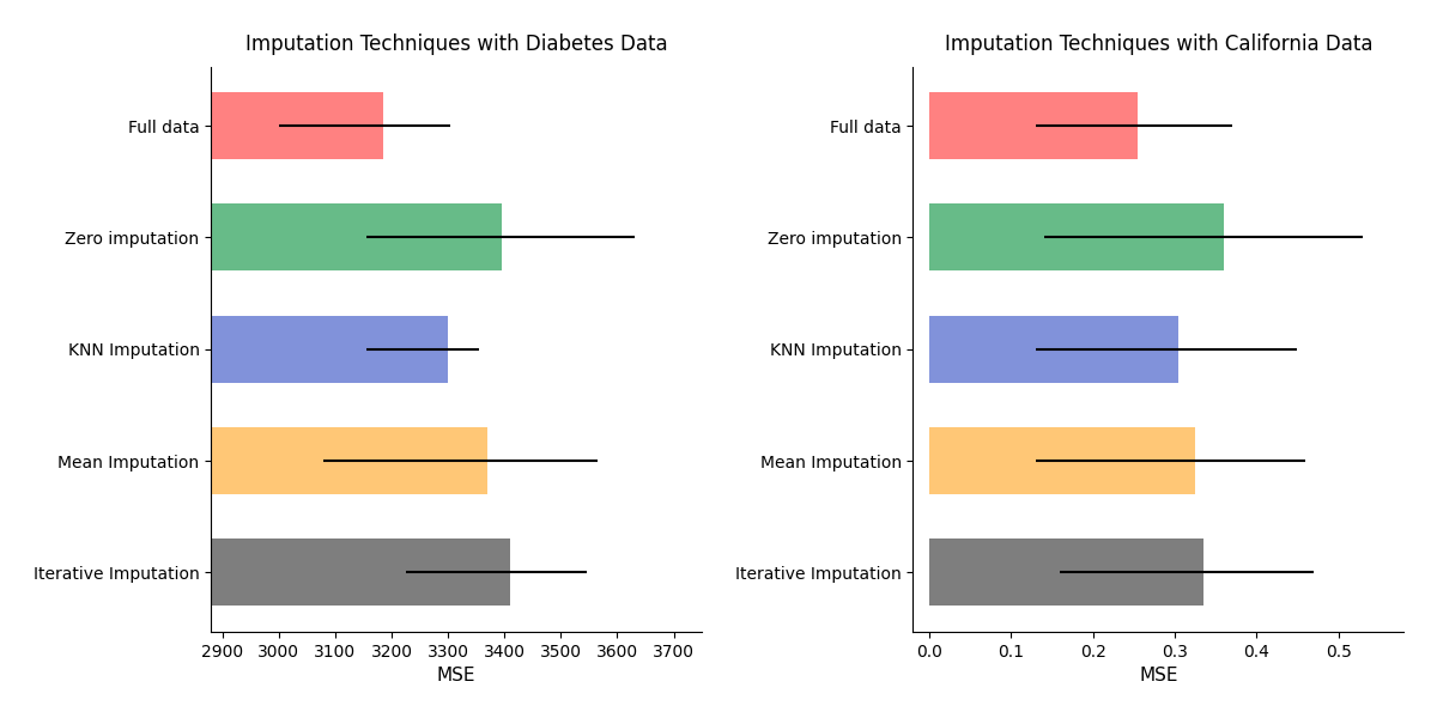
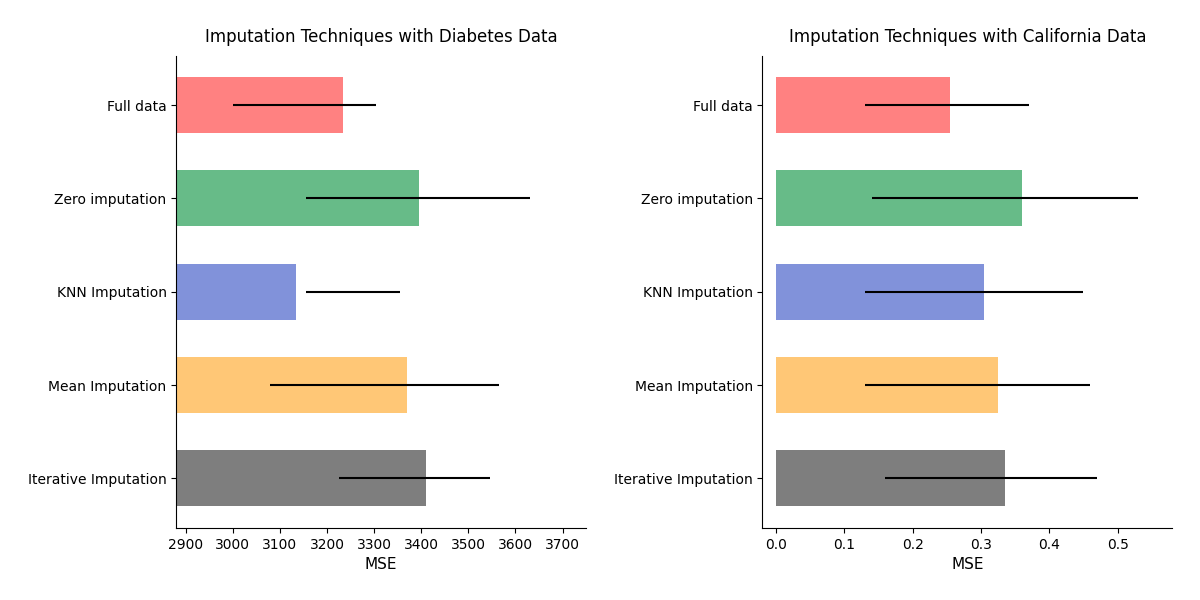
Imputation Techniques with Diabetes Data/Full data: 3185 -> 3235
Imputation Techniques with Diabetes Data/KNN Imputation: 3300 -> 3135
